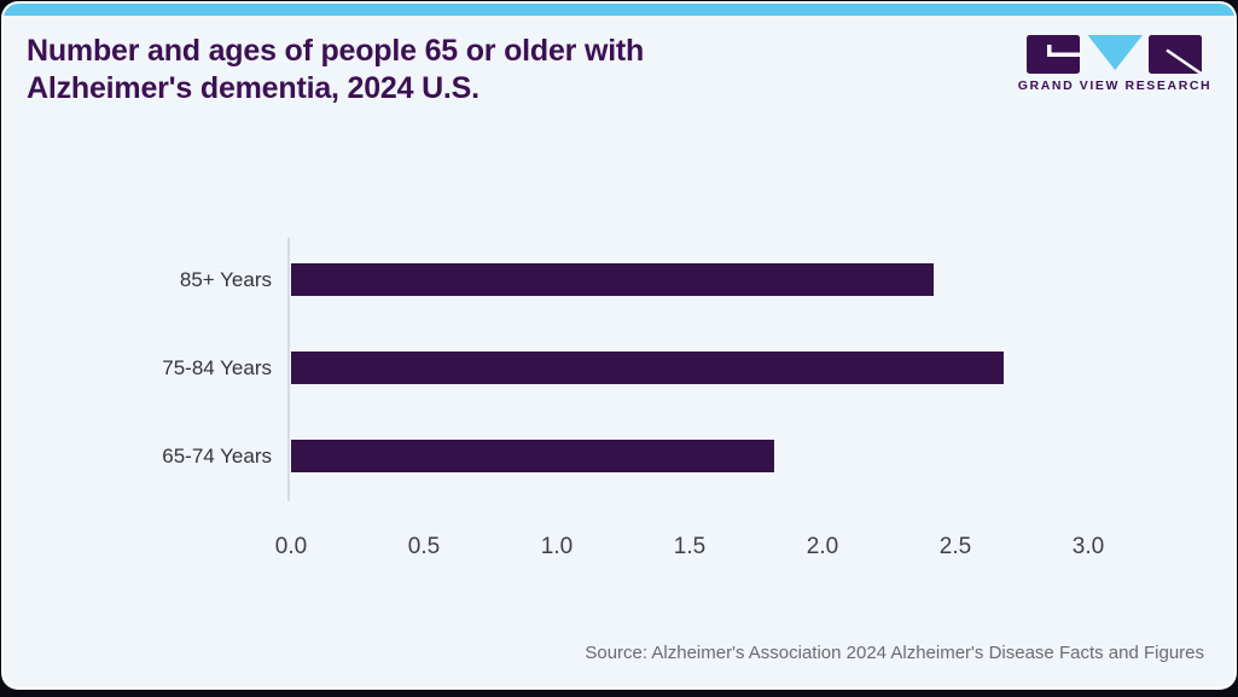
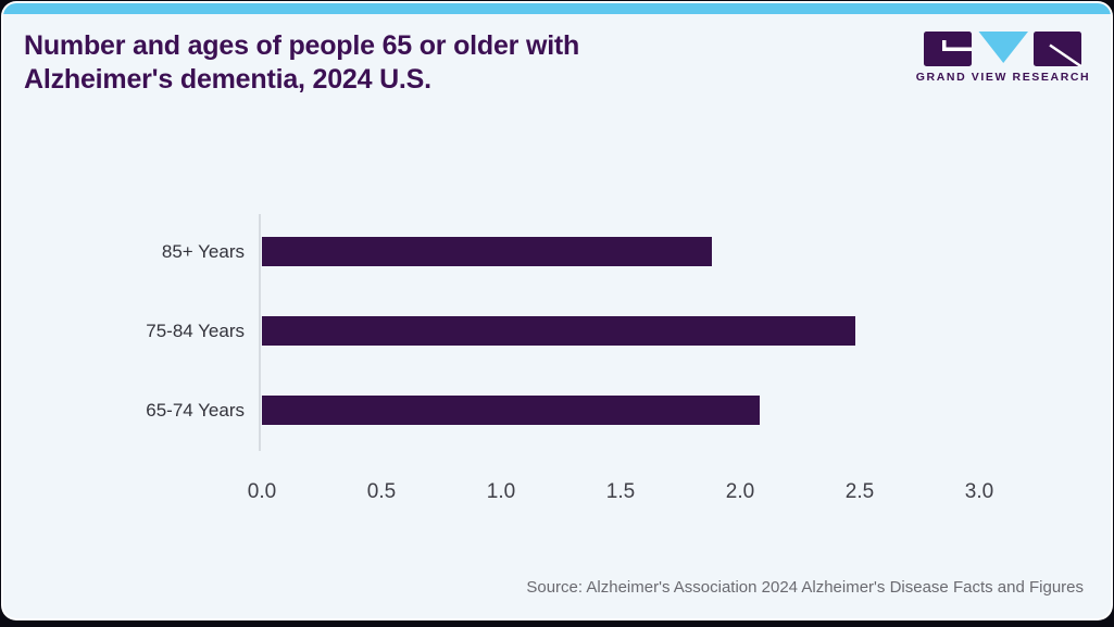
85+ Years: 2.42 -> 1.88
75-84 Years: 2.68 -> 2.48
65-74 Years: 1.82 -> 2.08
